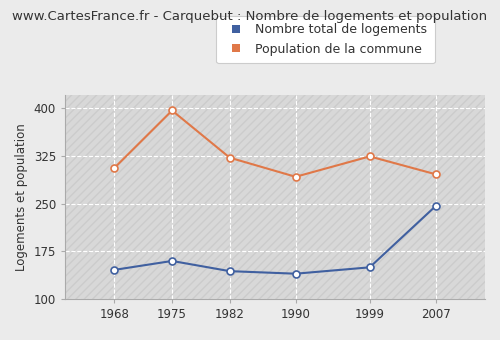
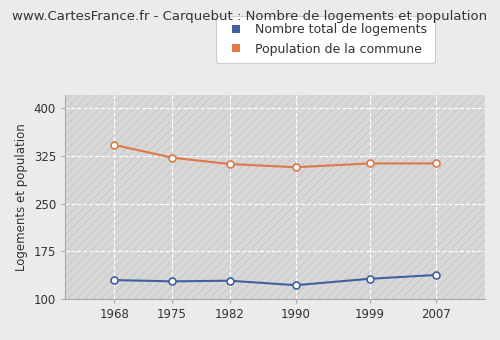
Nombre total de logements/1968: 146 -> 130
Population de la commune/1968: 306 -> 342
Nombre total de logements/1975: 160 -> 128
Population de la commune/1975: 396 -> 322
Nombre total de logements/1982: 144 -> 129
Population de la commune/1982: 322 -> 312
Nombre total de logements/1990: 140 -> 122
Population de la commune/1990: 292 -> 307
Nombre total de logements/1999: 150 -> 132
Population de la commune/1999: 324 -> 313
Nombre total de logements/2007: 246 -> 138
Population de la commune/2007: 296 -> 313
